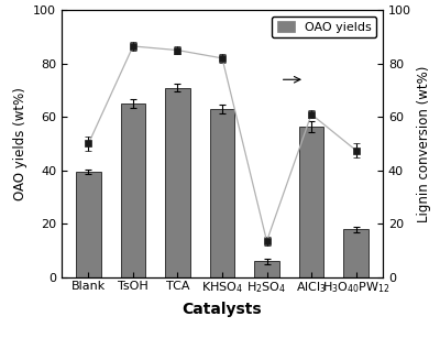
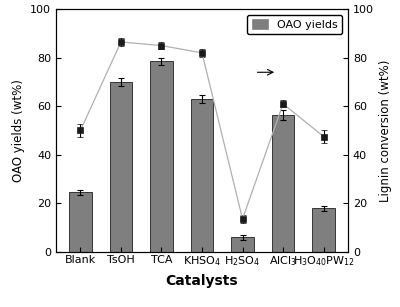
OAO yields/Blank: 39.5 -> 24.5
OAO yields/TsOH: 65.0 -> 70.0
OAO yields/TCA: 71.0 -> 78.5
